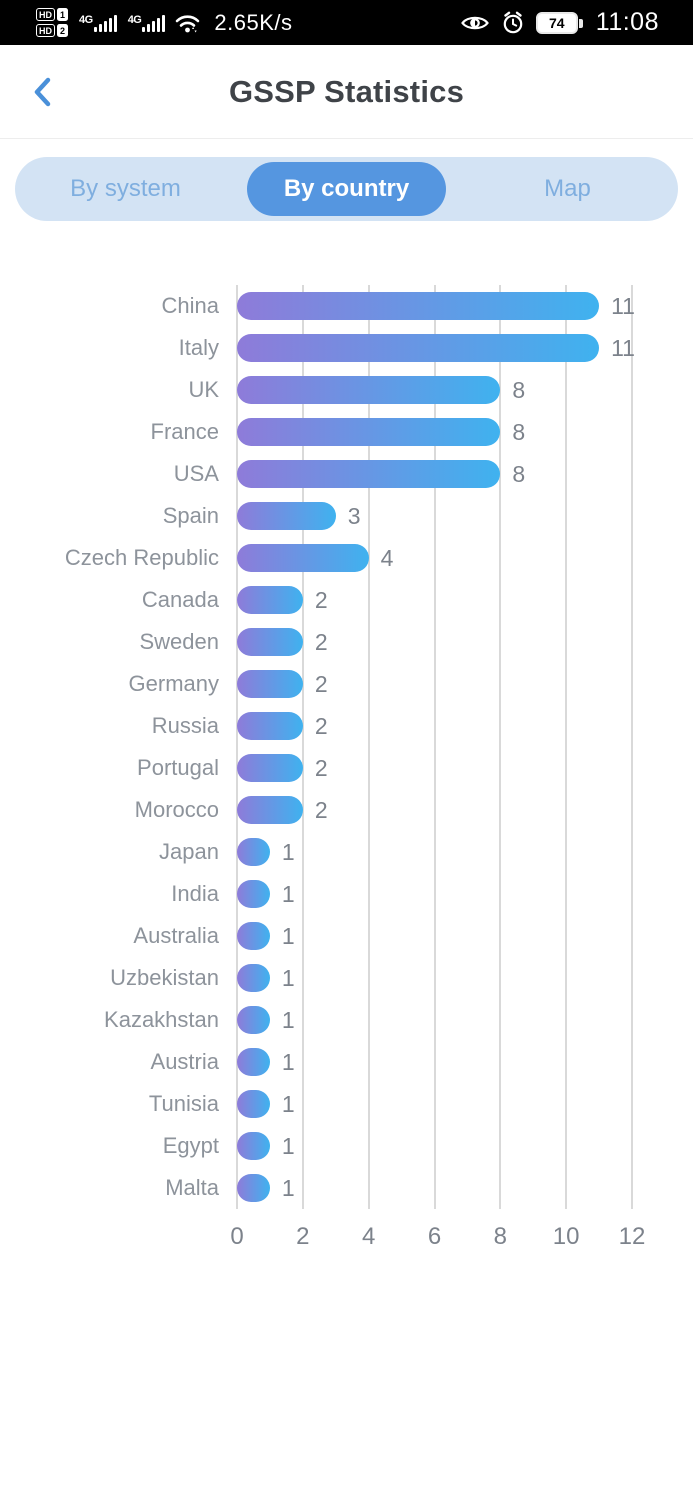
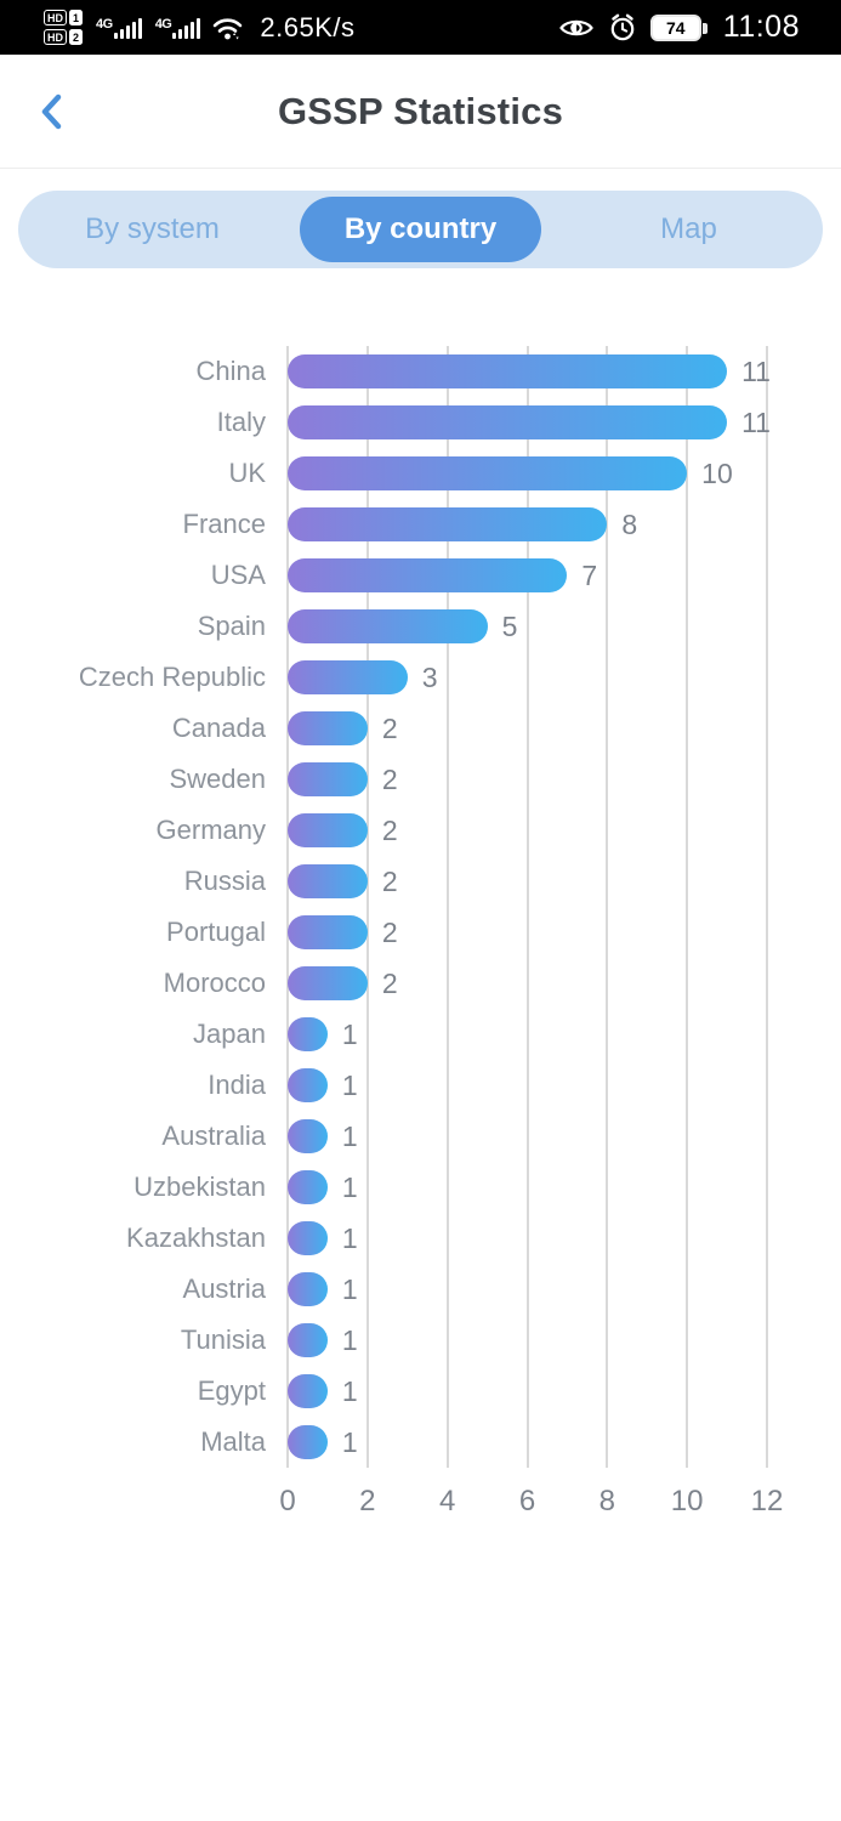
UK: 8 -> 10
USA: 8 -> 7
Spain: 3 -> 5
Czech Republic: 4 -> 3
